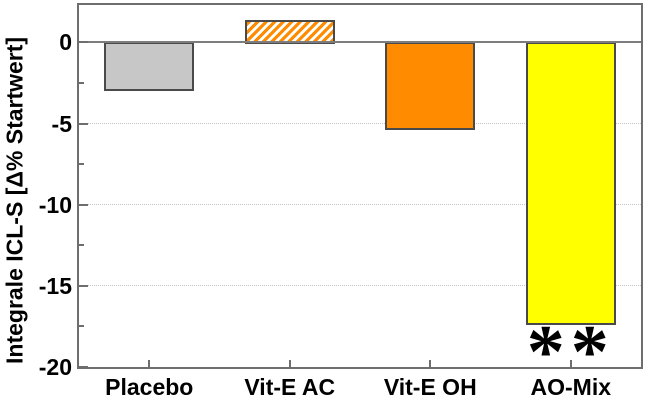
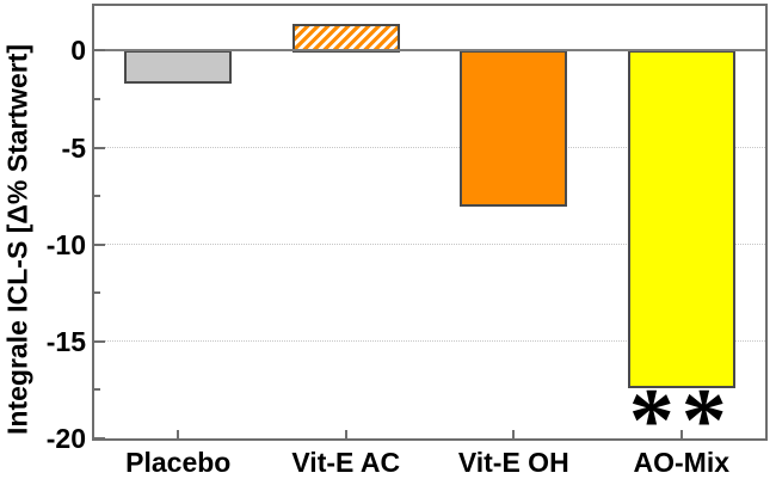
Placebo: -2.9 -> -1.6
Vit-E OH: -5.3 -> -7.9
